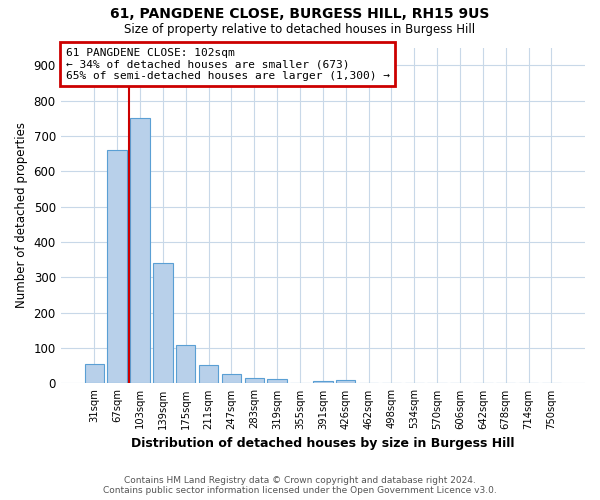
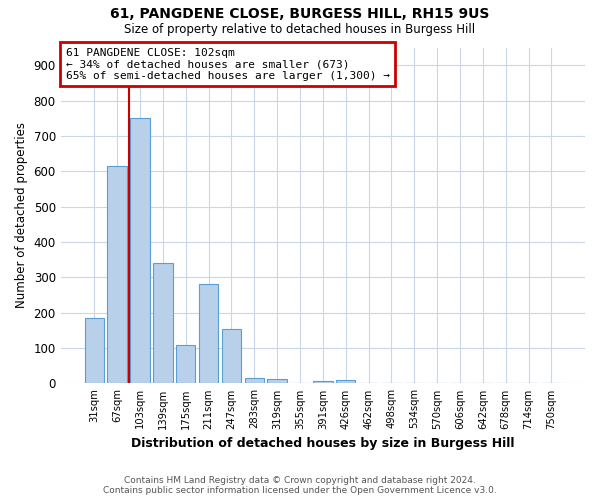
31sqm: 55 -> 185
67sqm: 660 -> 615
211sqm: 52 -> 280
247sqm: 27 -> 155
